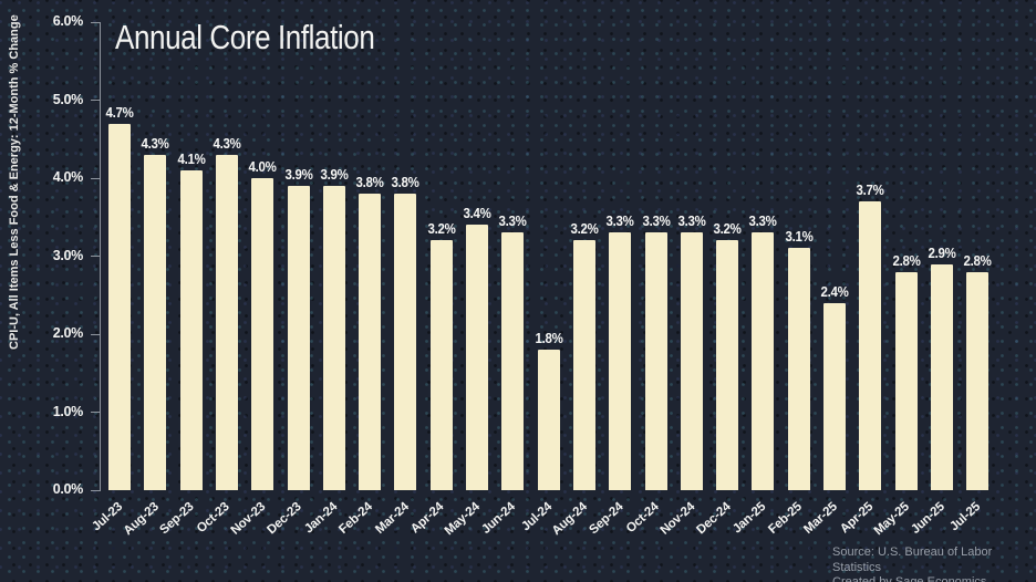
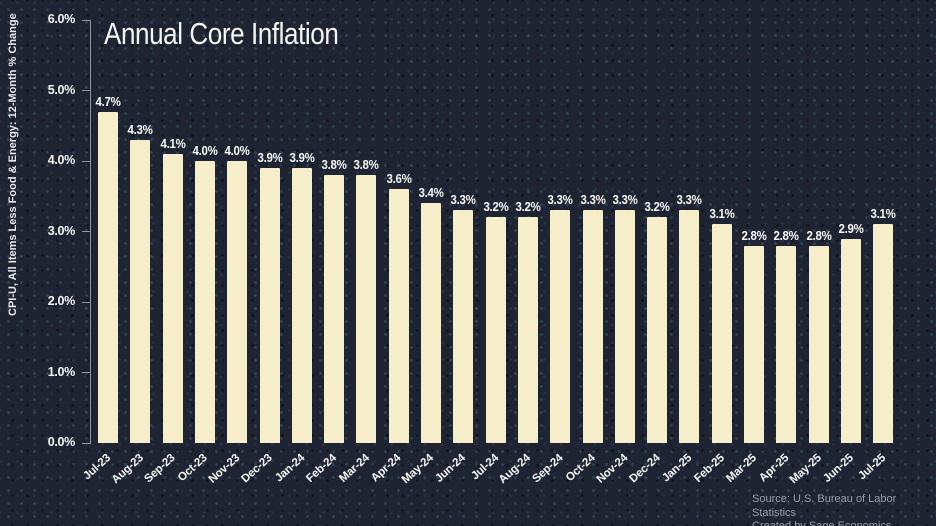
Oct-23: 4.3% -> 4.0%
Apr-24: 3.2% -> 3.6%
Jul-24: 1.8% -> 3.2%
Mar-25: 2.4% -> 2.8%
Apr-25: 3.7% -> 2.8%
Jul-25: 2.8% -> 3.1%
